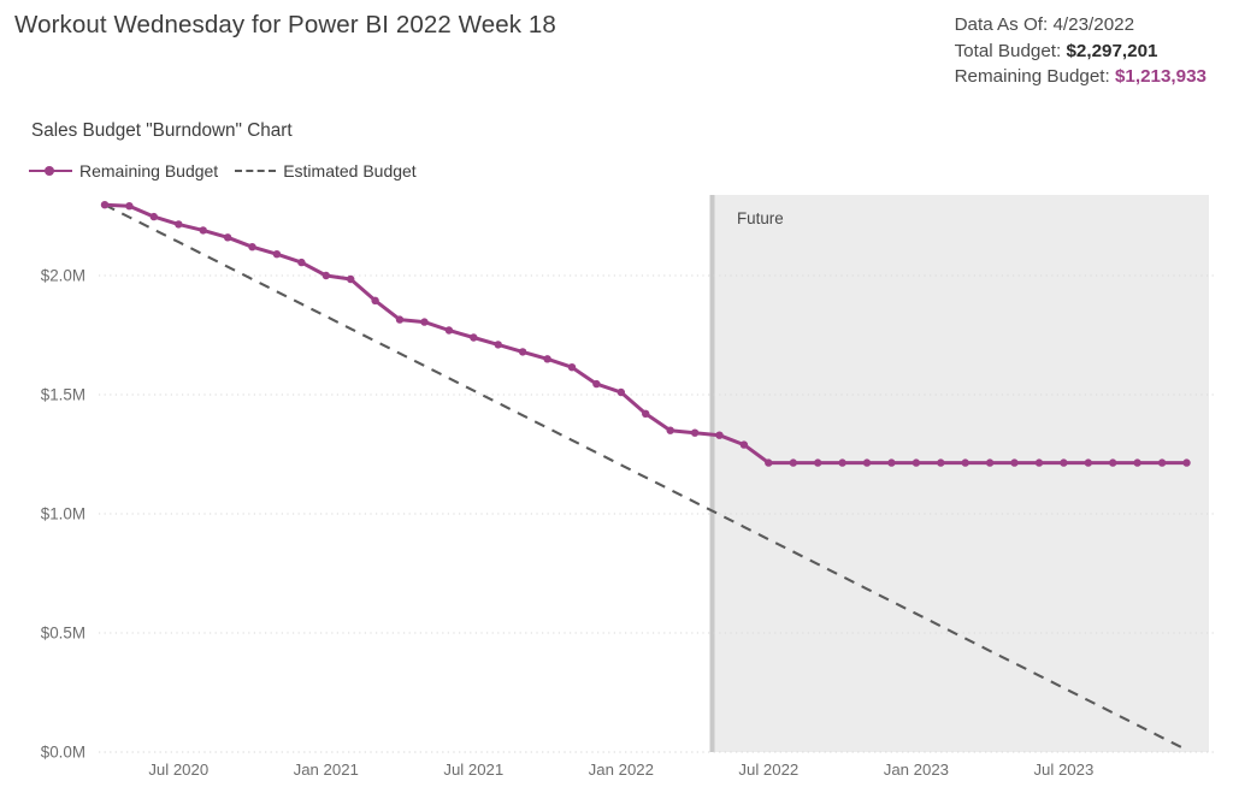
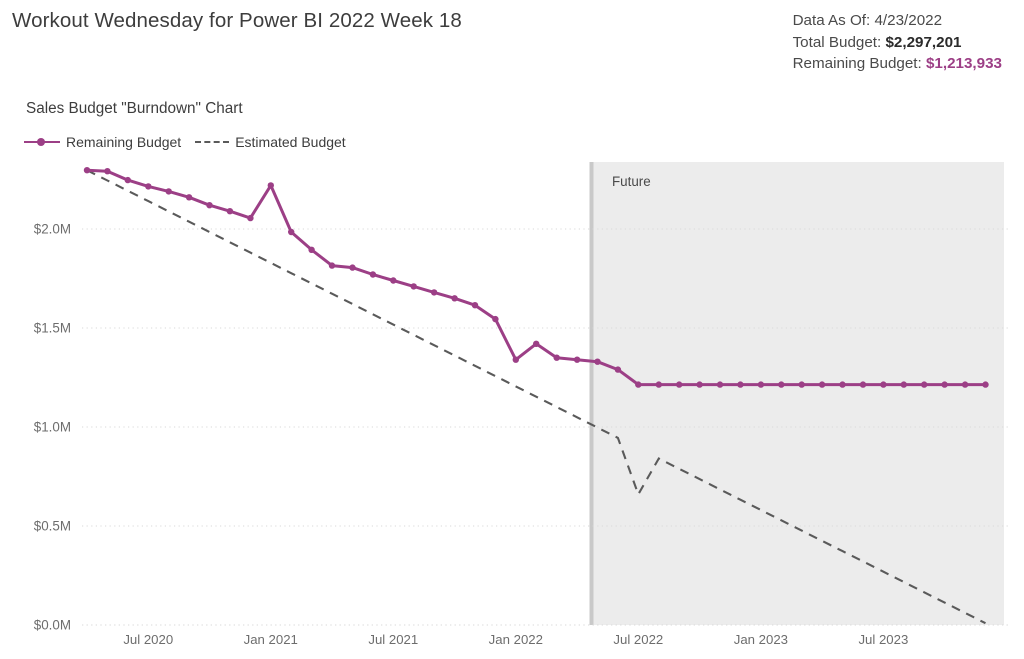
Remaining Budget/Jan 2021: $2.00M -> $2.22M
Remaining Budget/Jan 2022: $1.51M -> $1.34M
Estimated Budget/Jul 2022: $0.89M -> $0.66M
